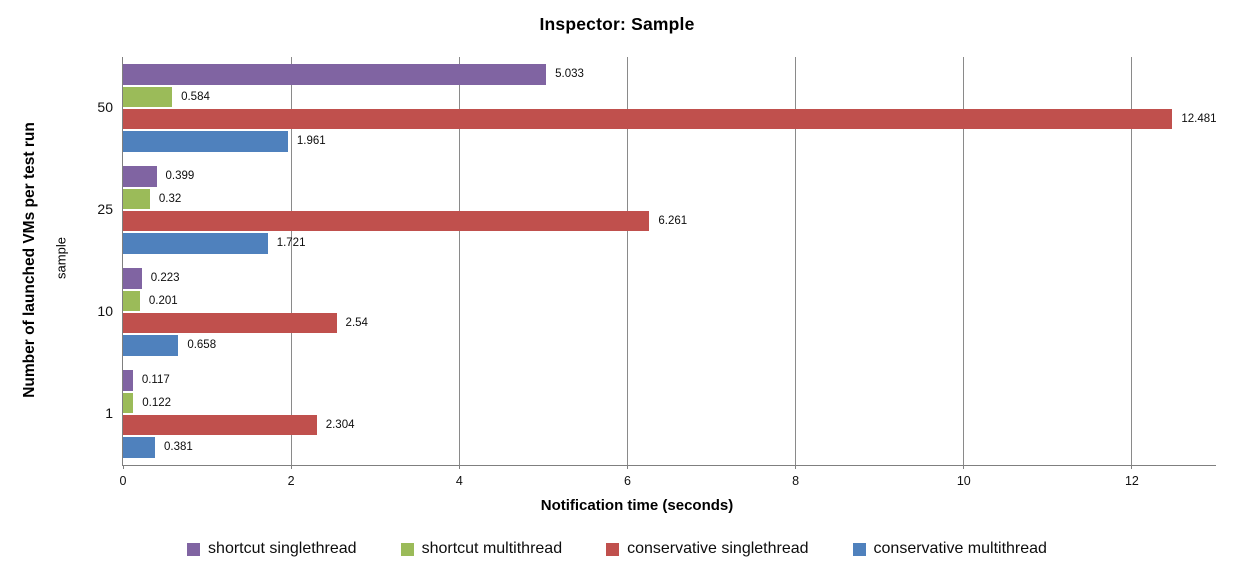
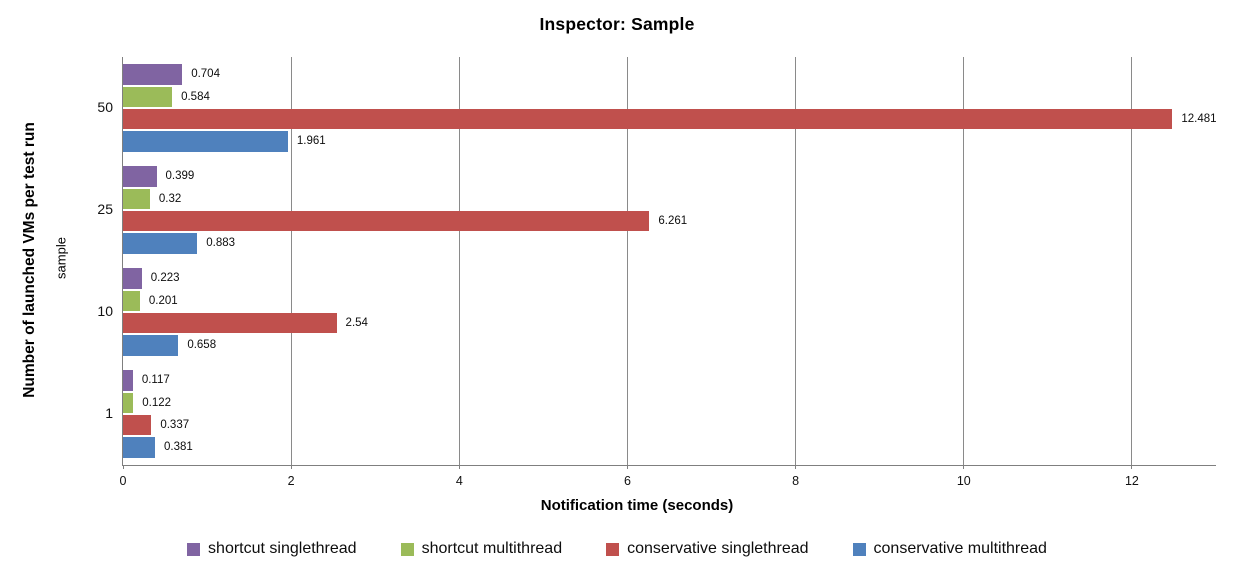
shortcut singlethread/50: 5.033 -> 0.704
conservative multithread/25: 1.721 -> 0.883
conservative singlethread/1: 2.304 -> 0.337
